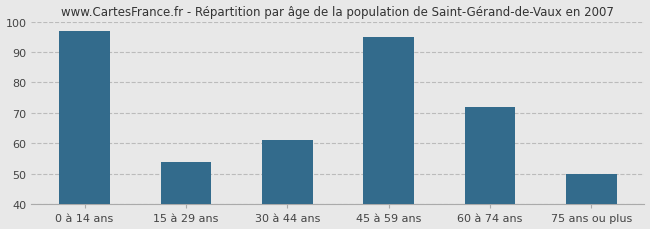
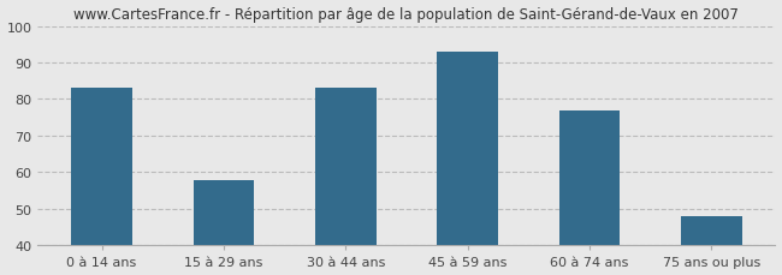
0 à 14 ans: 97 -> 83
15 à 29 ans: 54 -> 58
30 à 44 ans: 61 -> 83
45 à 59 ans: 95 -> 93
60 à 74 ans: 72 -> 77
75 ans ou plus: 50 -> 48
